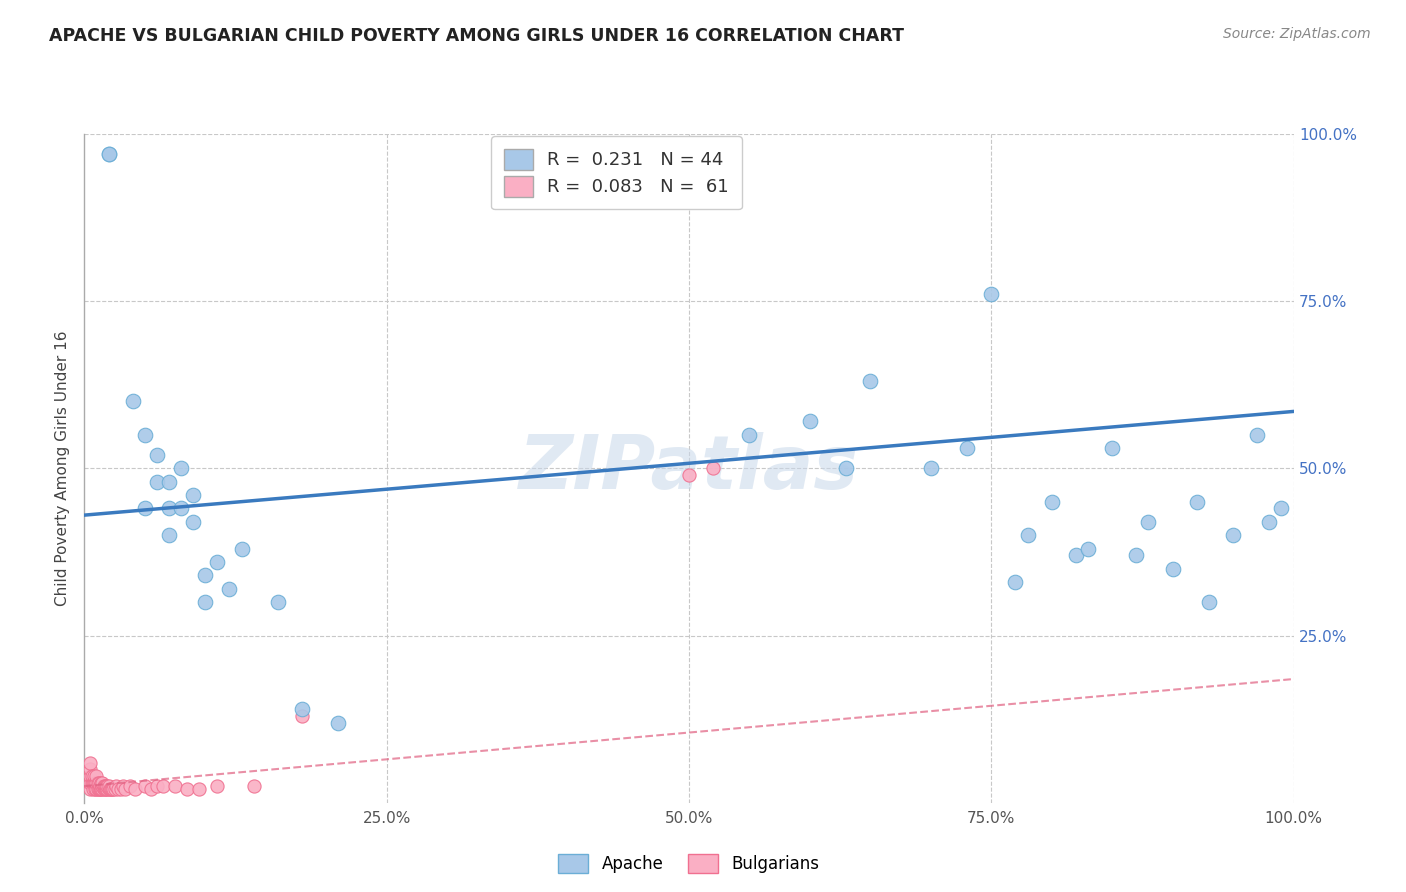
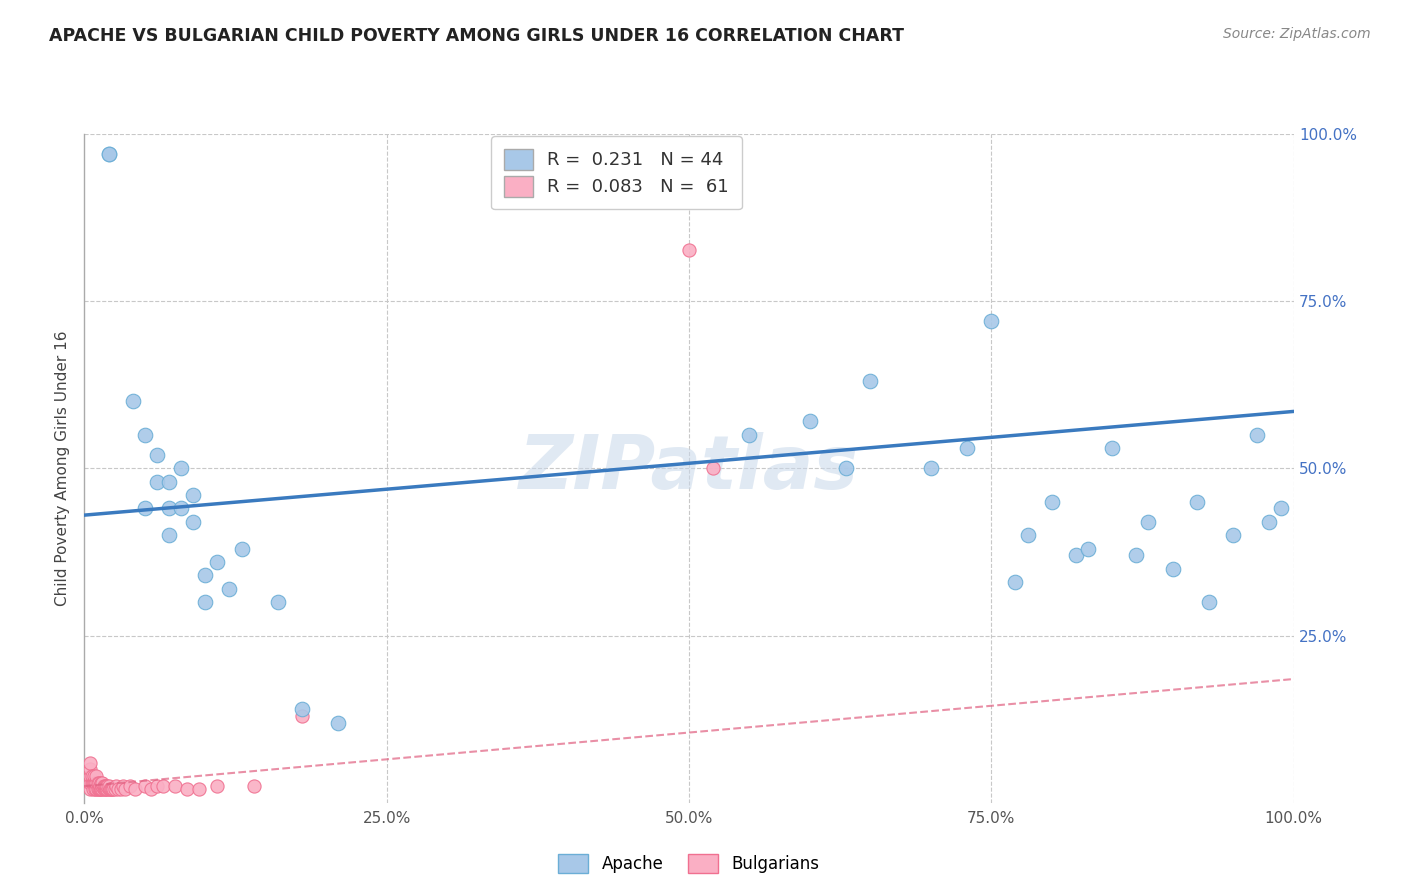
Bulgarians/50.0%: 49.0% -> 82.6%
Apache/75.0%: 76% -> 72%
